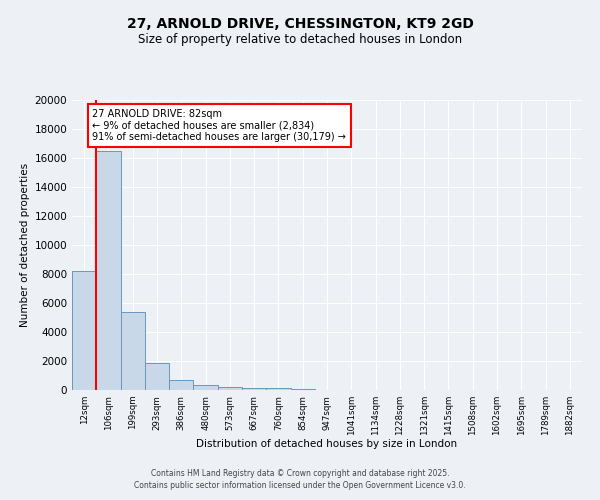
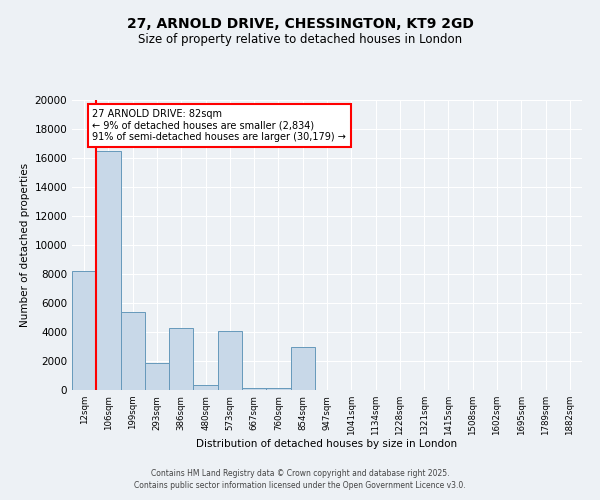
386sqm: 700 -> 4300
573sqm: 200 -> 4100
854sqm: 100 -> 3000
